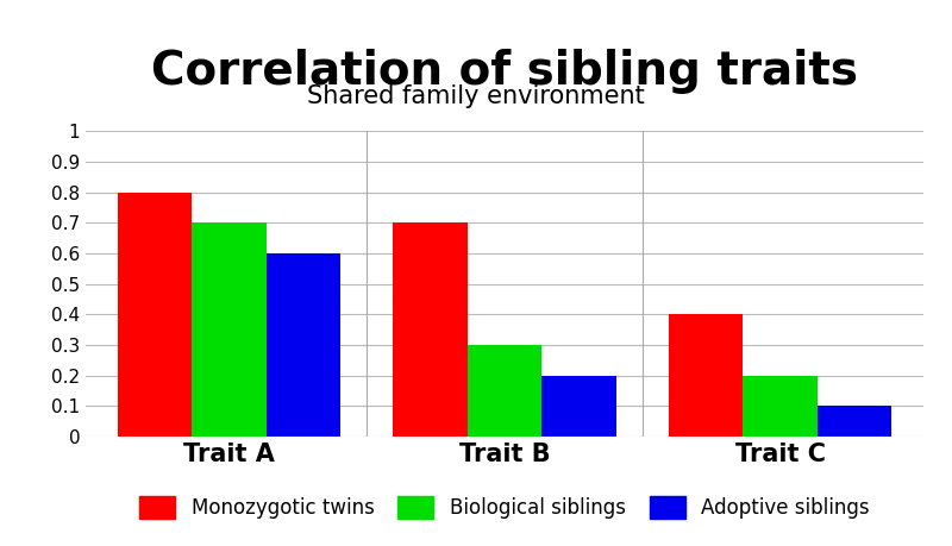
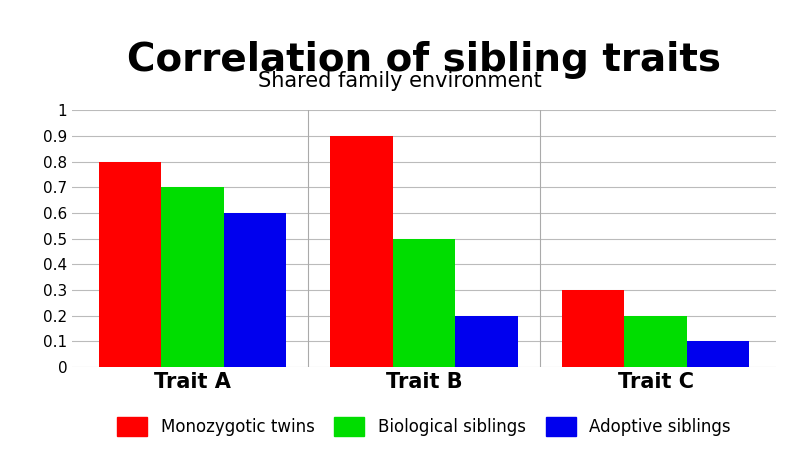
Monozygotic twins/Trait B: 0.7 -> 0.9
Biological siblings/Trait B: 0.3 -> 0.5
Monozygotic twins/Trait C: 0.4 -> 0.3
